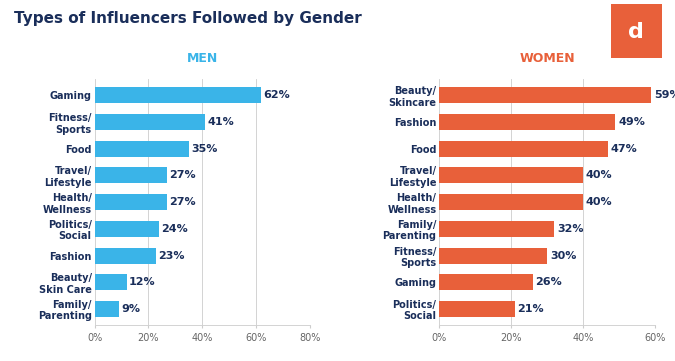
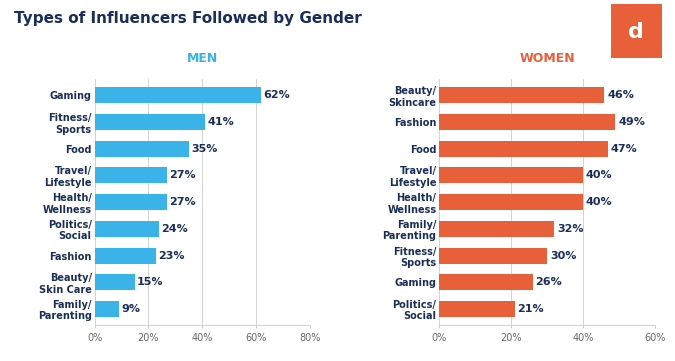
Beauty/ Skin Care: 12% -> 15%
Beauty/ Skincare: 59% -> 46%
